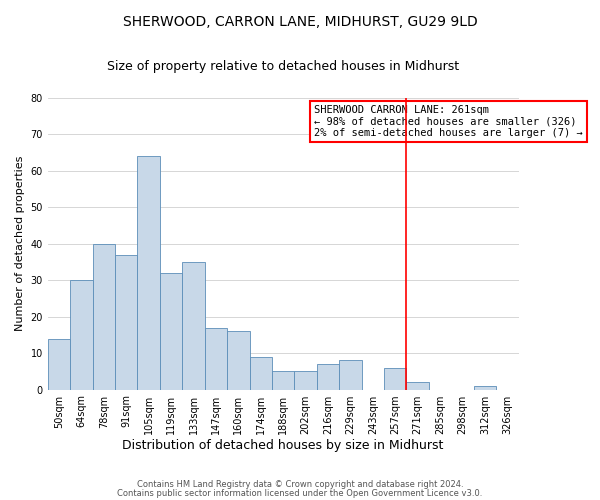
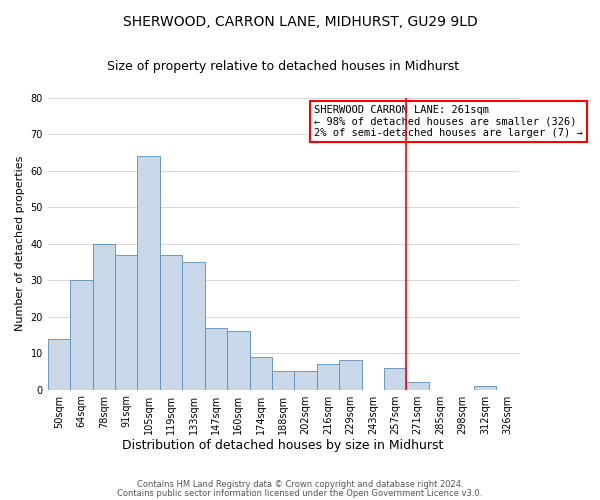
119sqm: 32 -> 37
